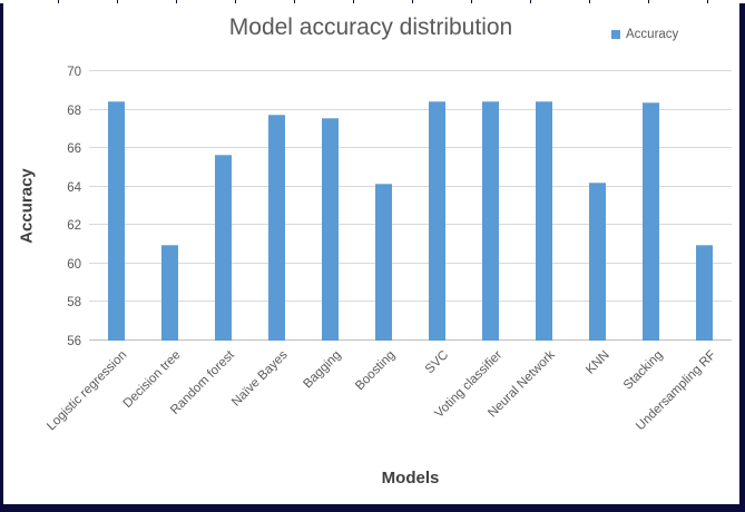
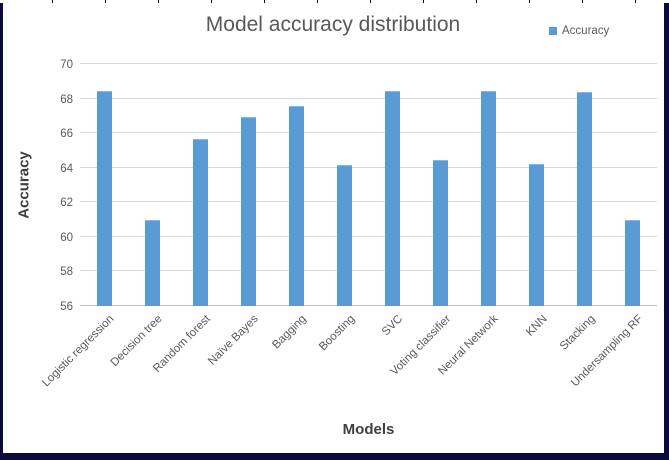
Naïve Bayes: 67.7 -> 66.9
Voting classifier: 68.4 -> 64.4
